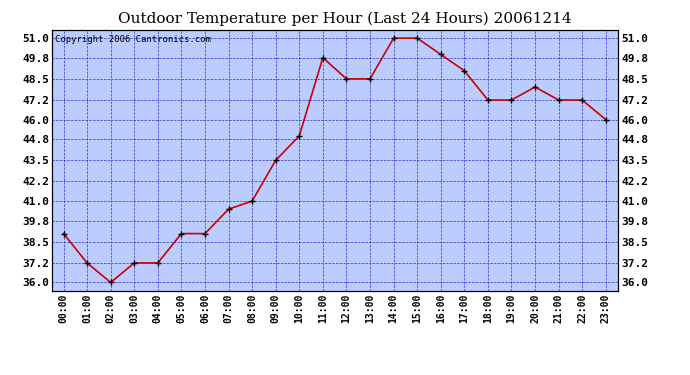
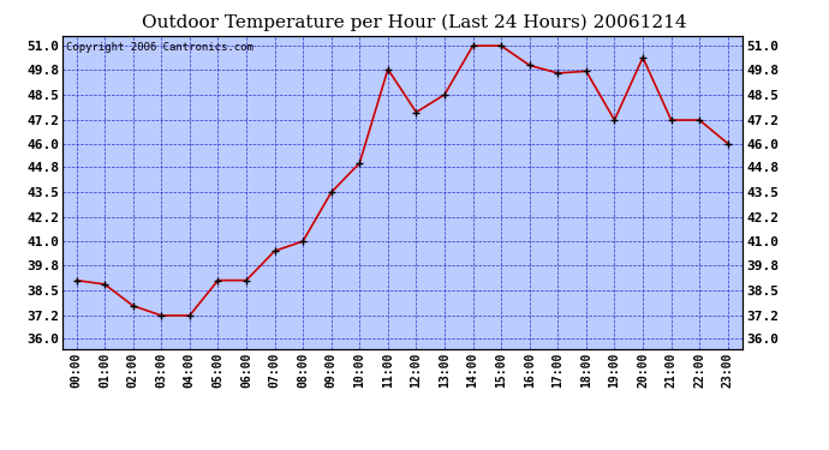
01:00: 37.2 -> 38.8
02:00: 36.0 -> 37.7
12:00: 48.5 -> 47.6
17:00: 49.0 -> 49.6
18:00: 47.2 -> 49.7
20:00: 48.0 -> 50.4
